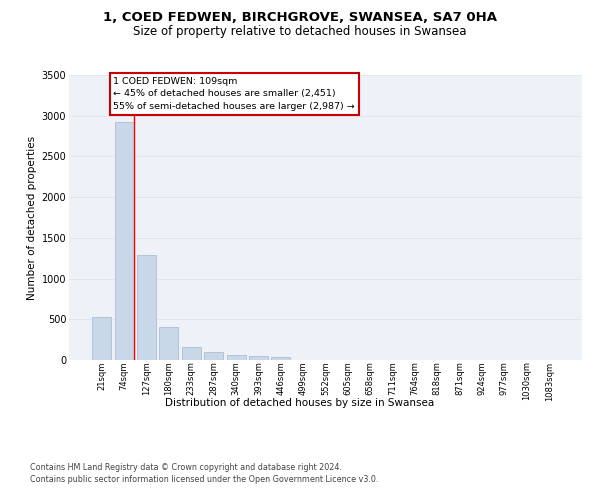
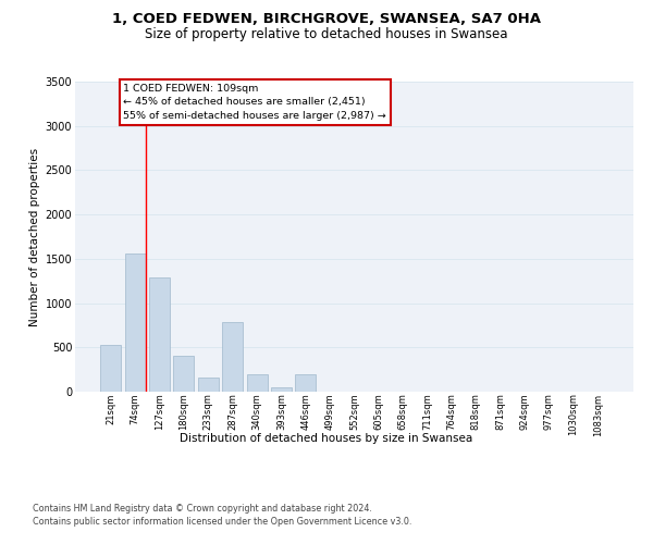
74sqm: 2920 -> 1560
287sqm: 100 -> 780
340sqm: 60 -> 200
446sqm: 40 -> 200
